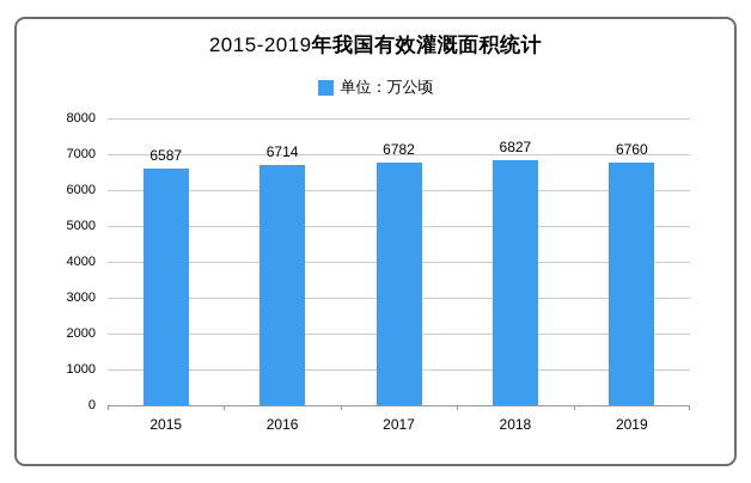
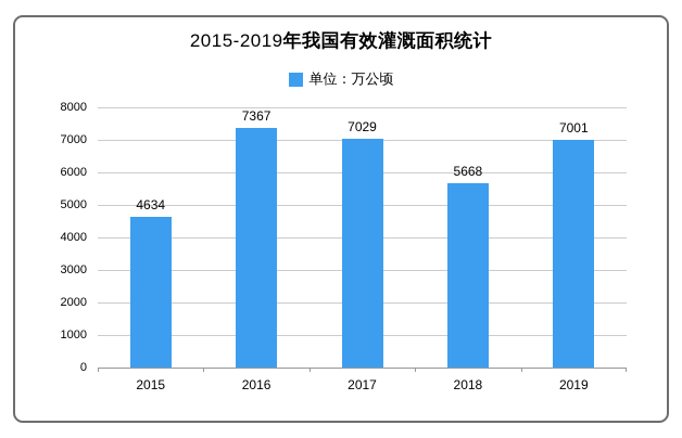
2015: 6587 -> 4634
2016: 6714 -> 7367
2017: 6782 -> 7029
2018: 6827 -> 5668
2019: 6760 -> 7001
